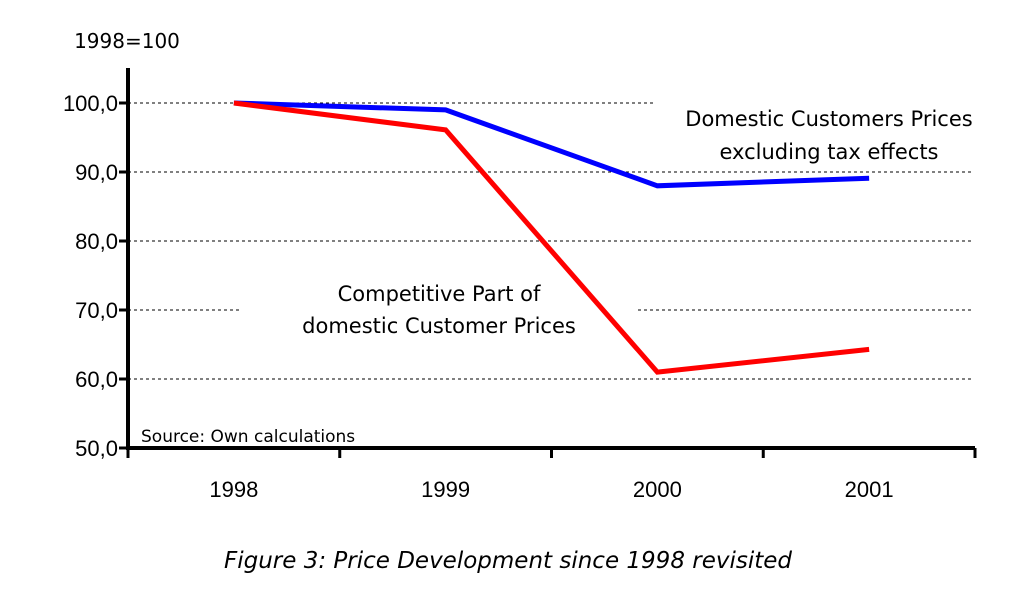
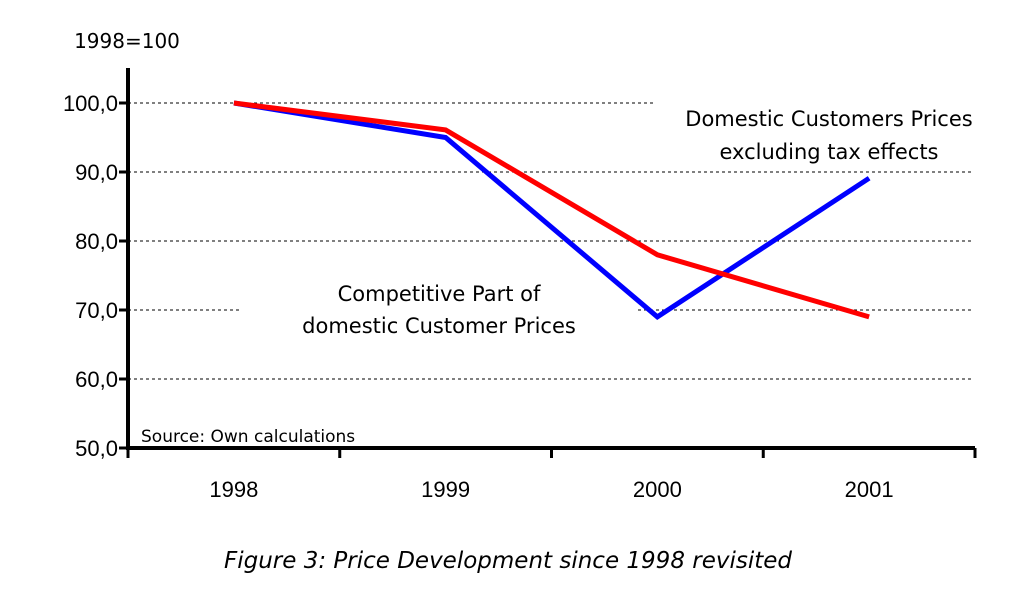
Domestic Customers Prices excluding tax effects/1999: 99 -> 95
Domestic Customers Prices excluding tax effects/2000: 88 -> 69
Competitive Part of domestic Customer Prices/2000: 61 -> 78
Competitive Part of domestic Customer Prices/2001: 64 -> 69
